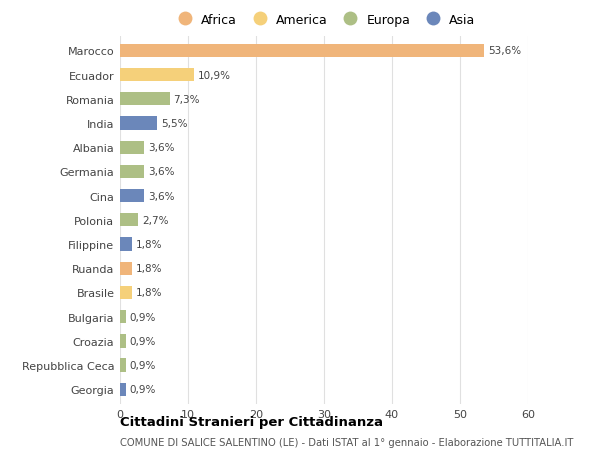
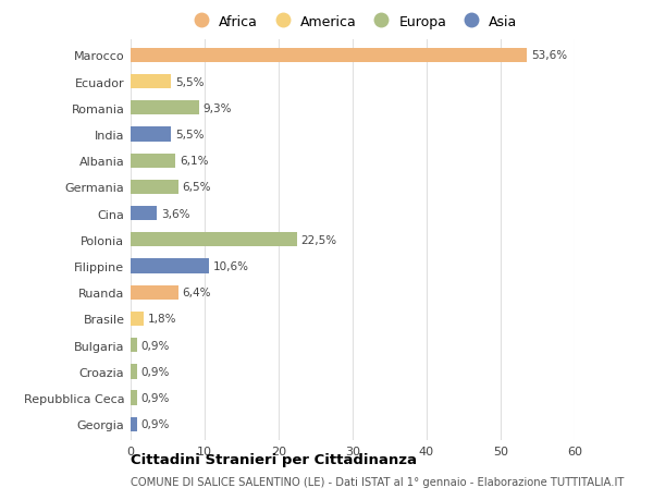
Ecuador: 10,9% -> 5,5%
Romania: 7,3% -> 9,3%
Albania: 3,6% -> 6,1%
Germania: 3,6% -> 6,5%
Polonia: 2,7% -> 22,5%
Filippine: 1,8% -> 10,6%
Ruanda: 1,8% -> 6,4%
